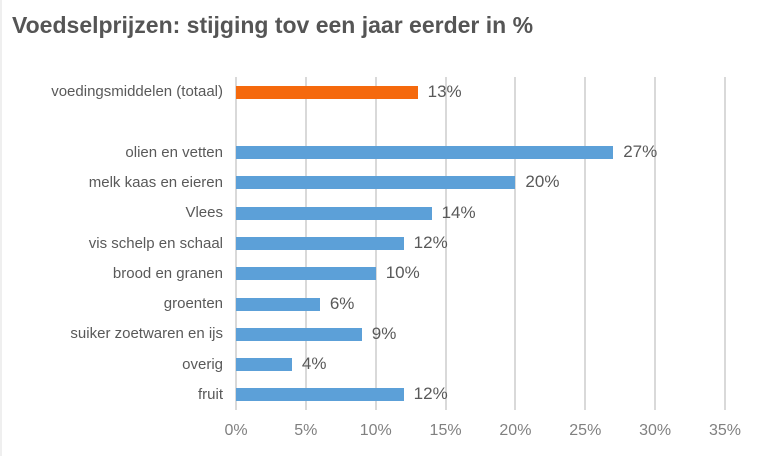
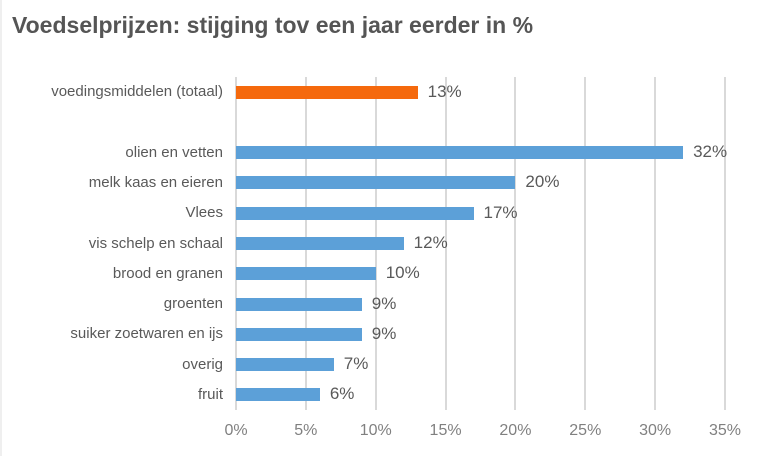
olien en vetten: 27% -> 32%
Vlees: 14% -> 17%
groenten: 6% -> 9%
overig: 4% -> 7%
fruit: 12% -> 6%
